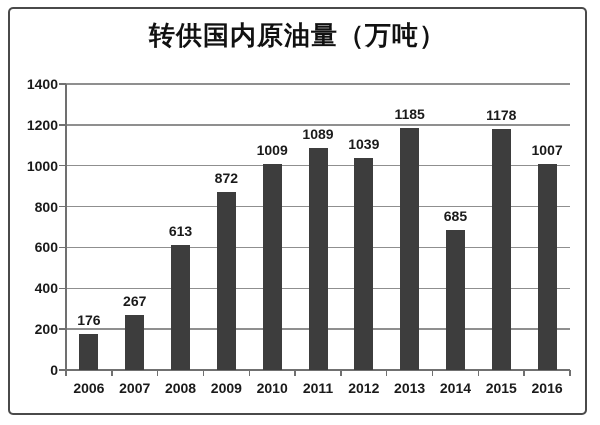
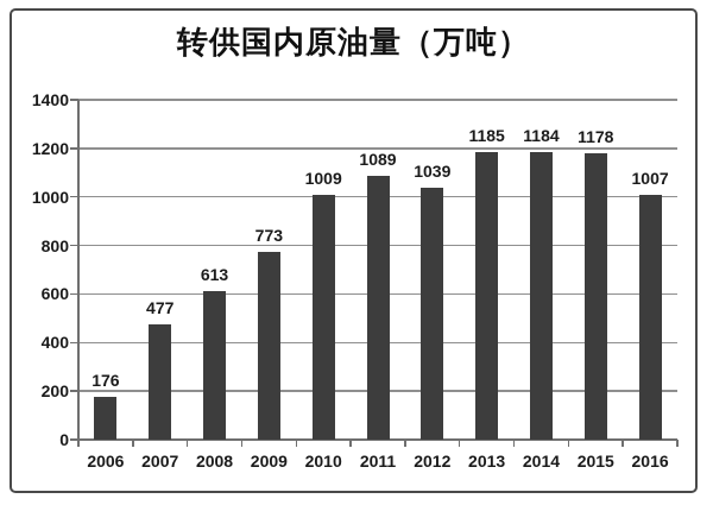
2007: 267 -> 477
2009: 872 -> 773
2014: 685 -> 1184
